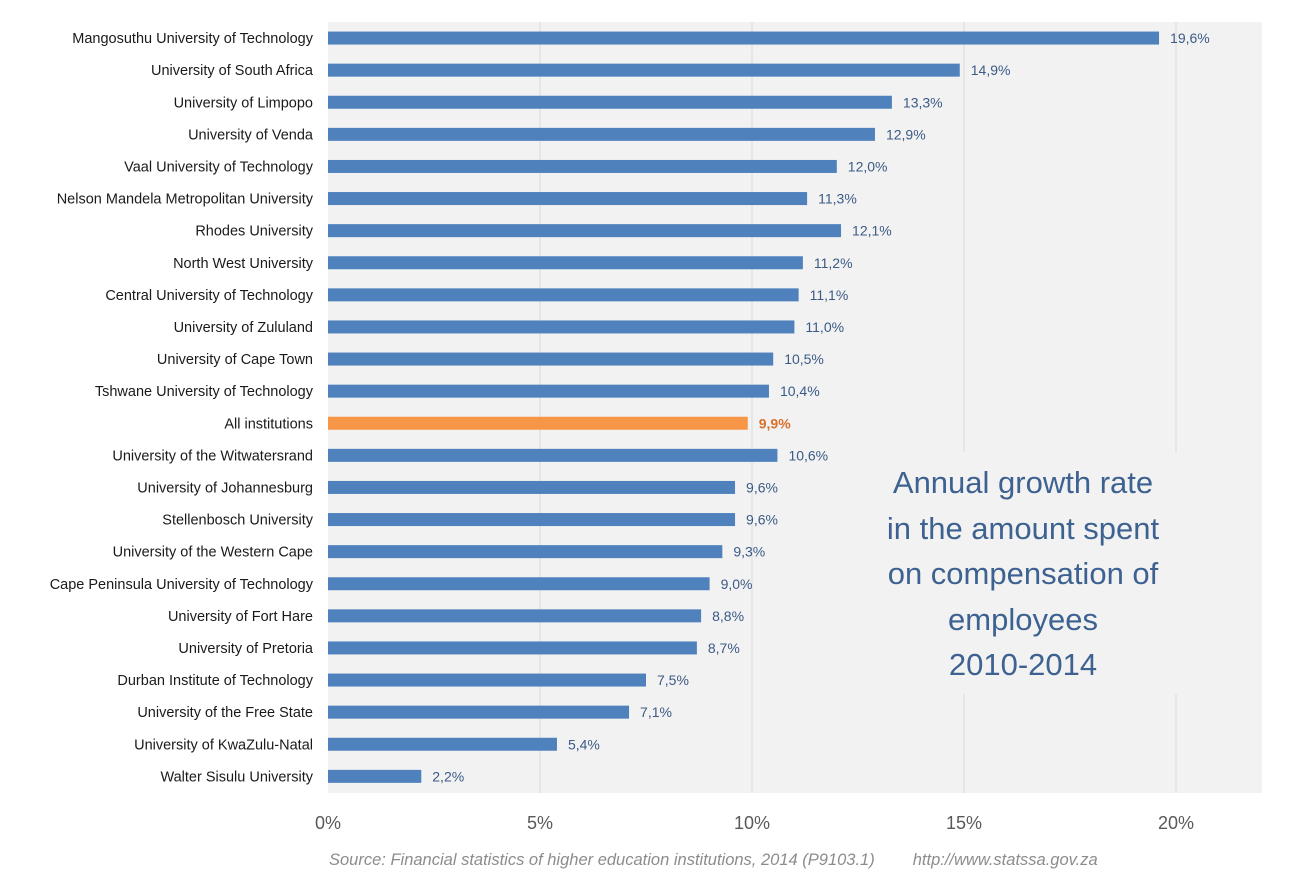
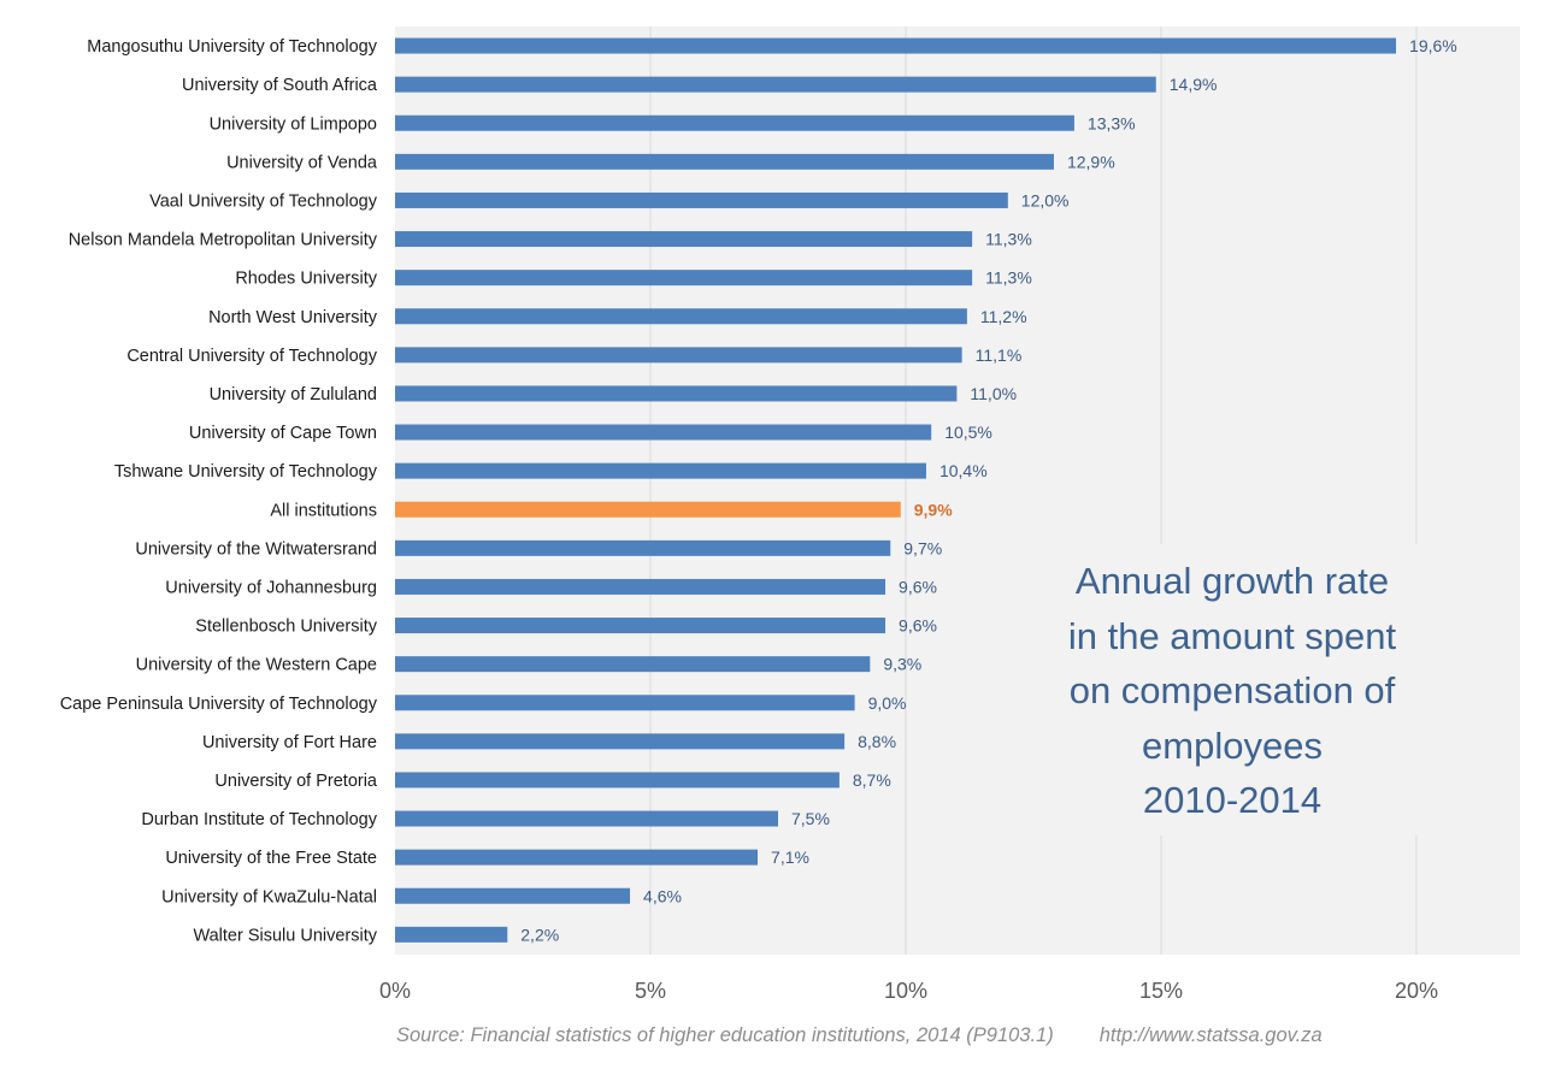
Rhodes University: 12,1% -> 11,3%
University of the Witwatersrand: 10,6% -> 9,7%
University of KwaZulu-Natal: 5,4% -> 4,6%
